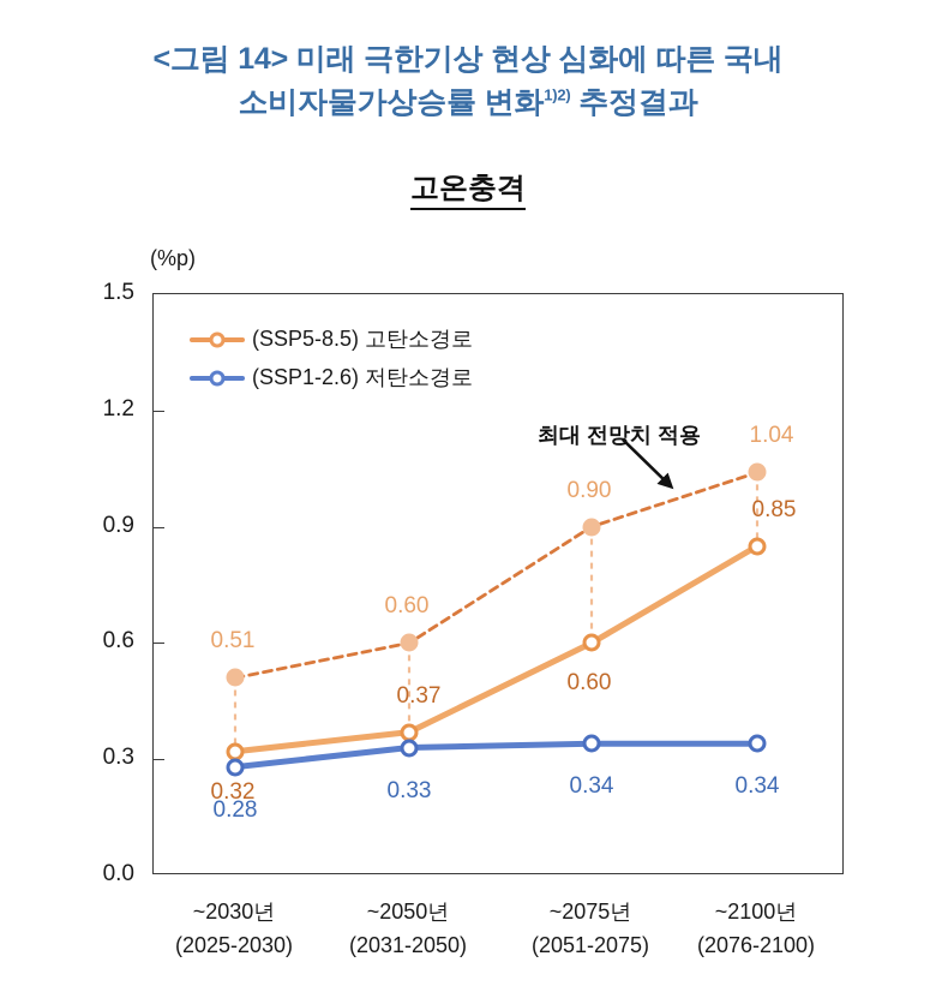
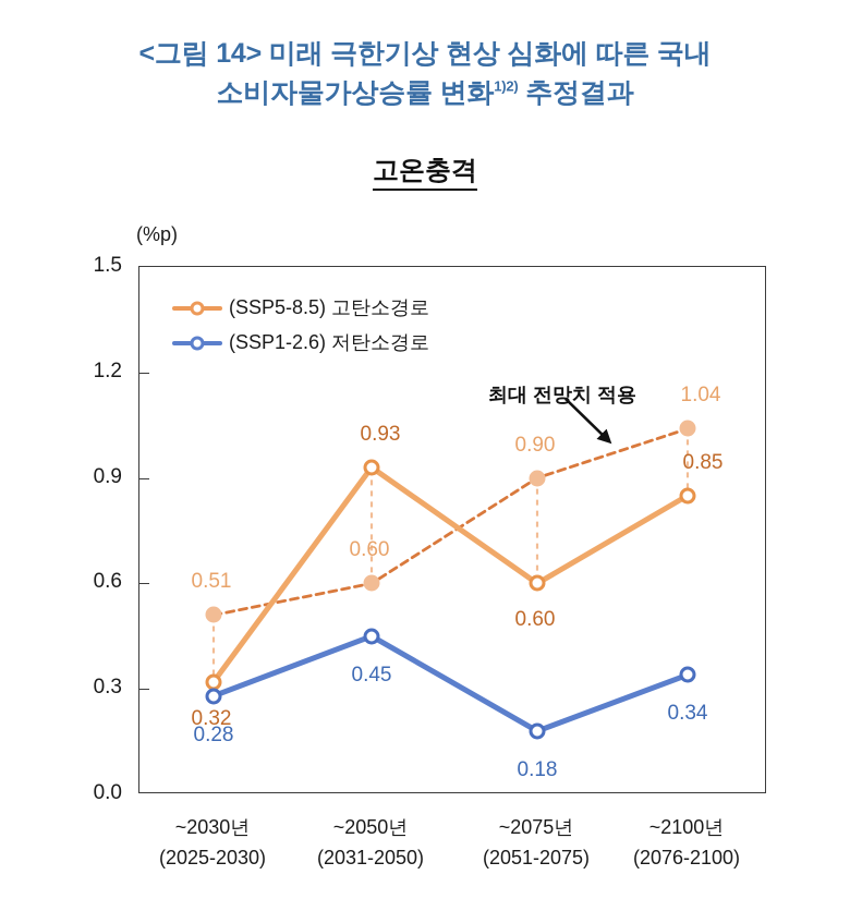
(SSP5-8.5) 고탄소경로/~2050년: 0.37 -> 0.93
(SSP1-2.6) 저탄소경로/~2050년: 0.33 -> 0.45
(SSP1-2.6) 저탄소경로/~2075년: 0.34 -> 0.18
